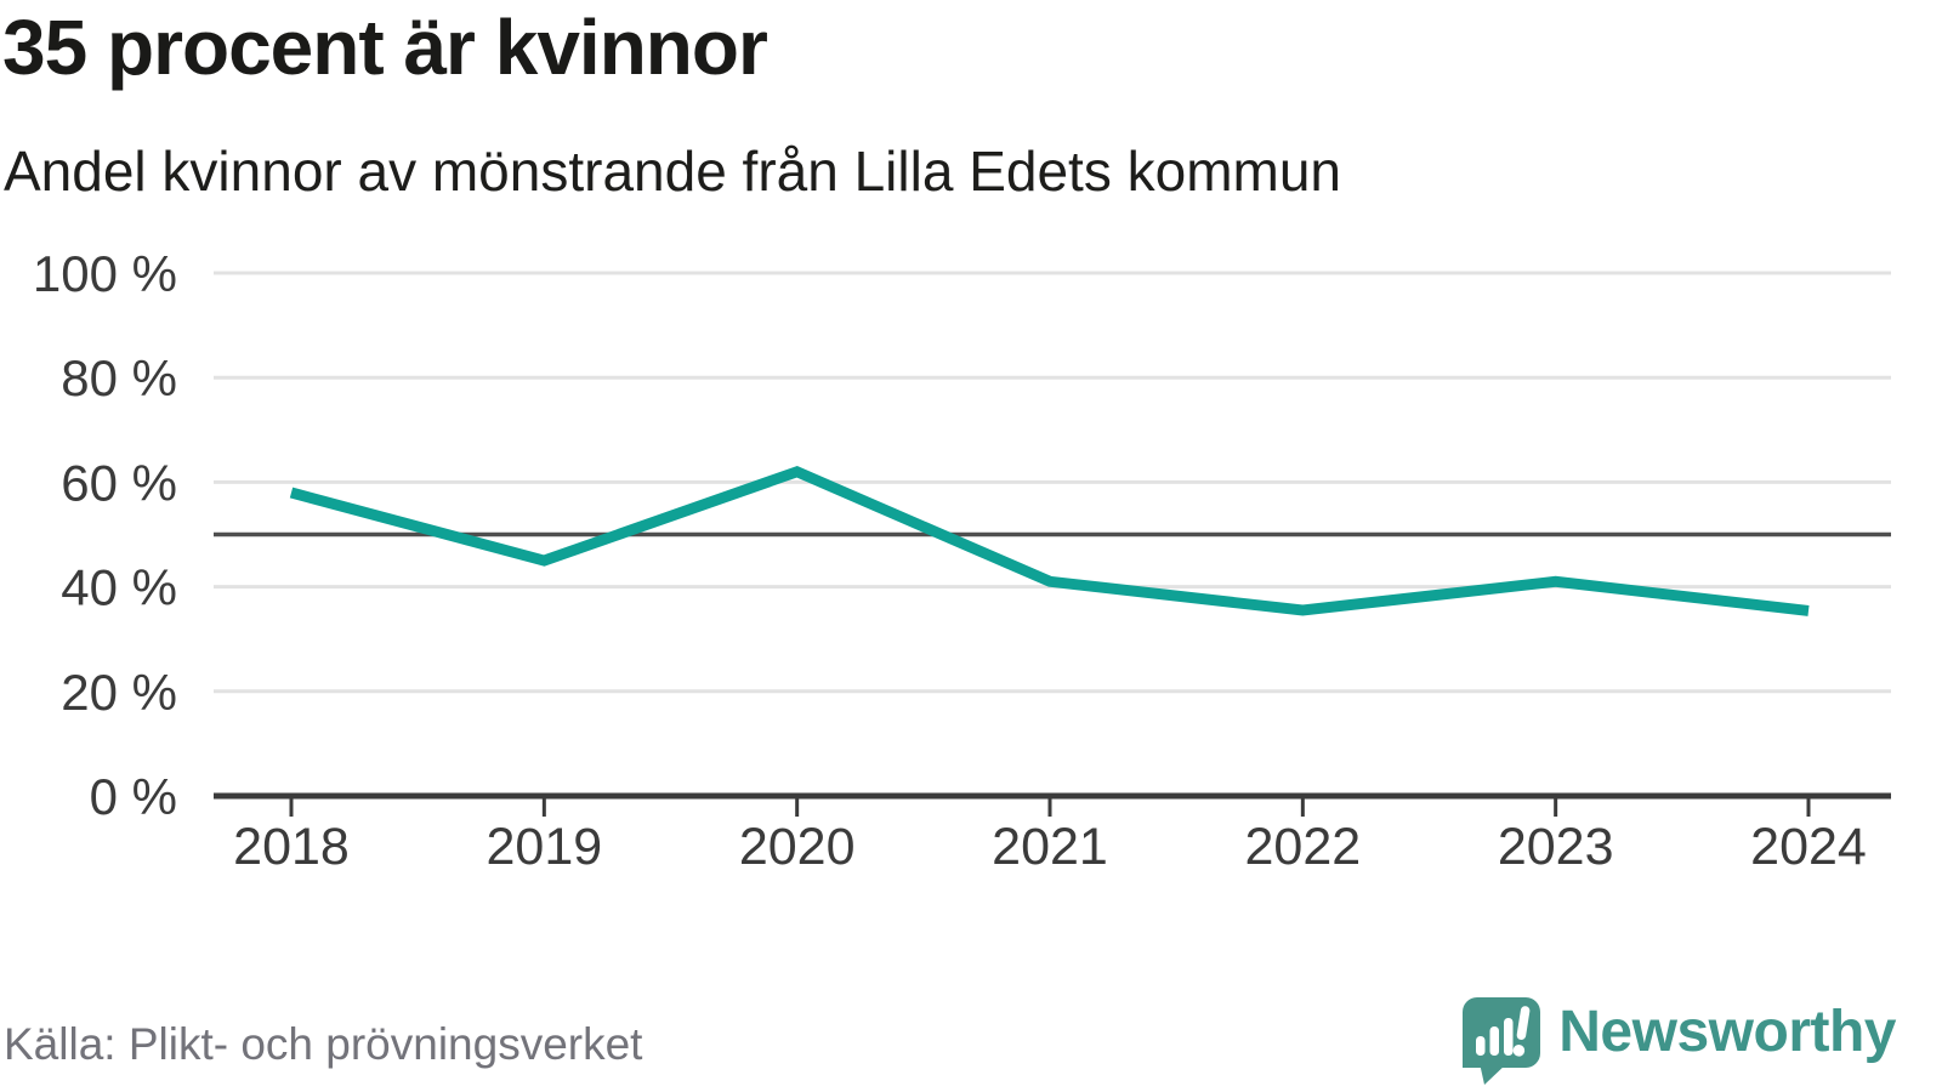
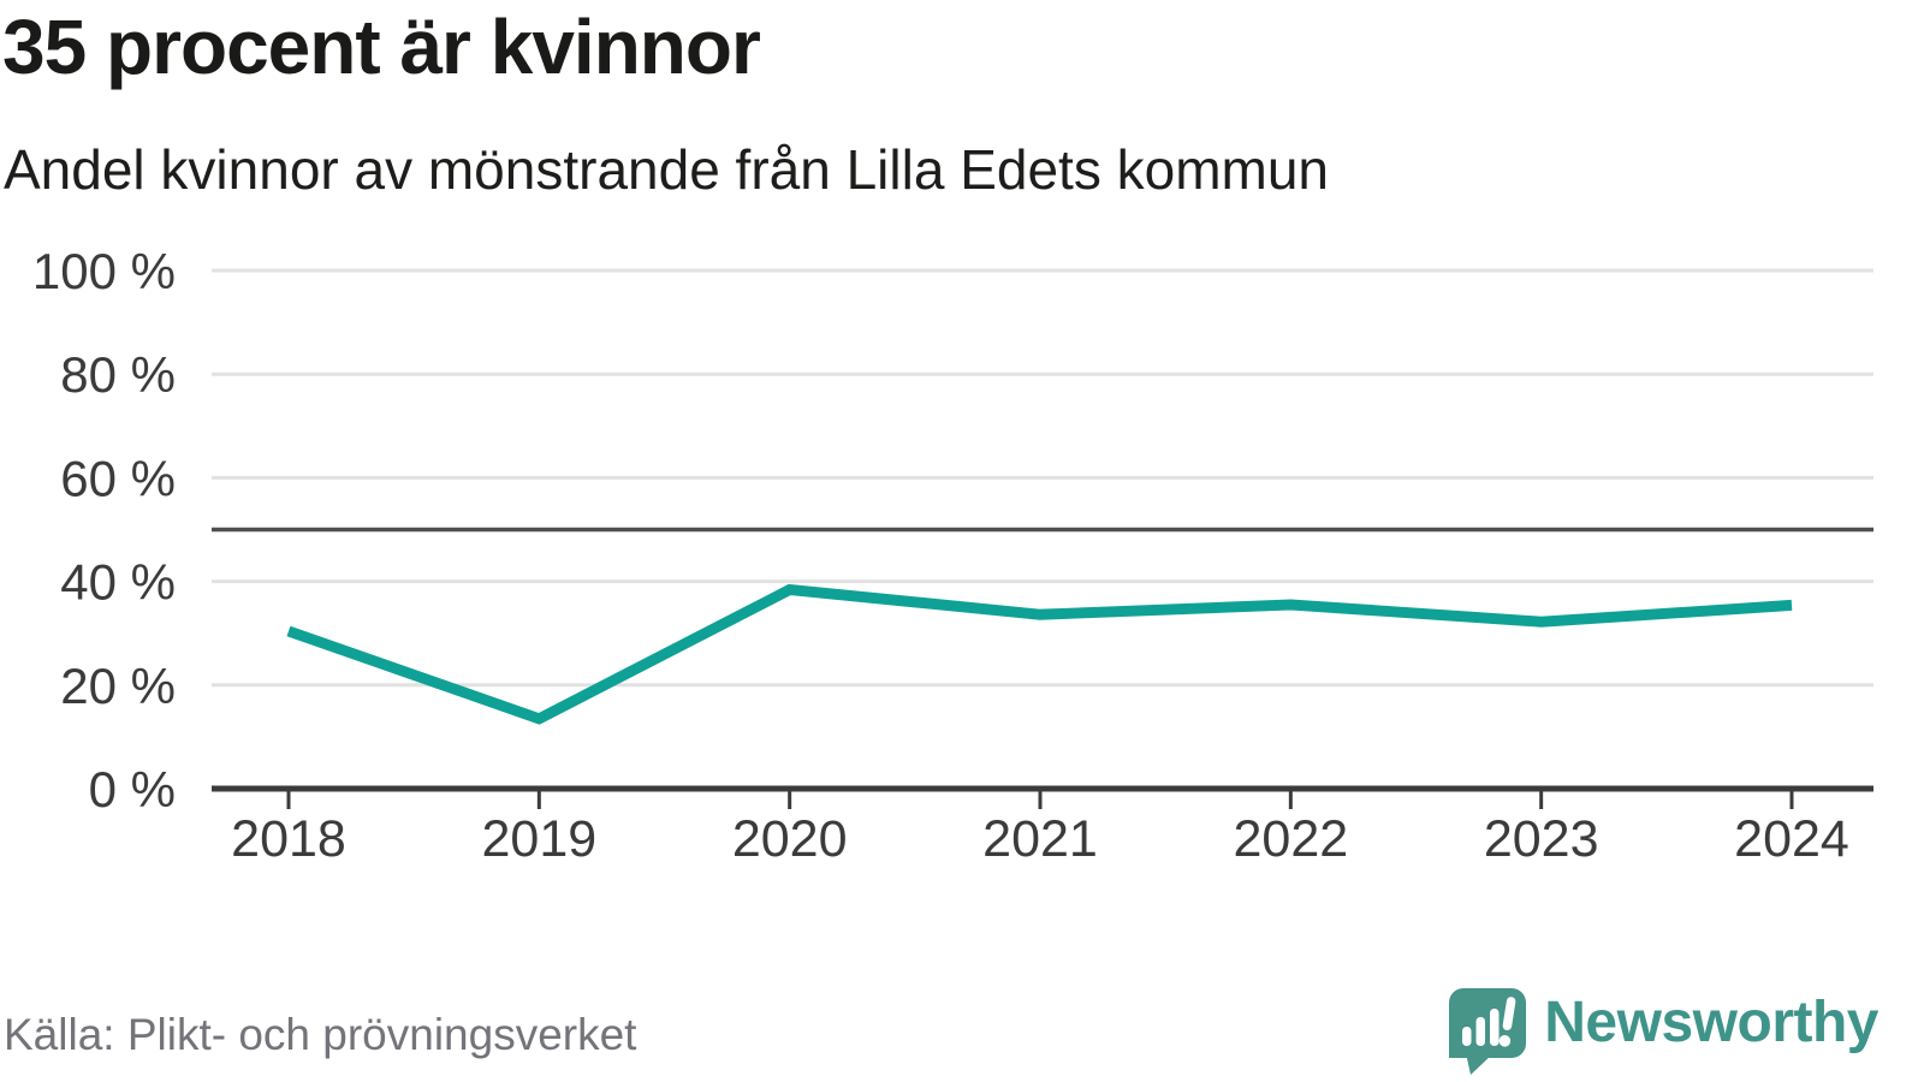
2018: 58% -> 30%
2019: 45% -> 14%
2020: 62% -> 38%
2021: 41% -> 34%
2023: 41% -> 32%
